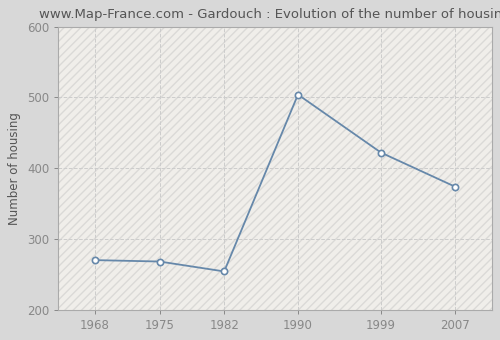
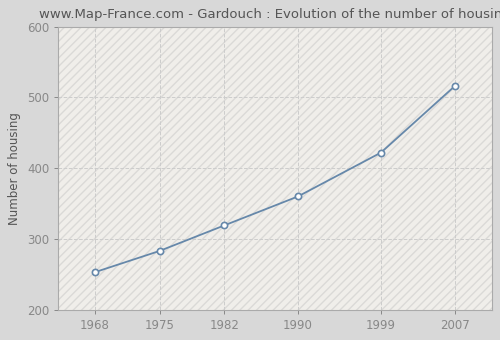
1968: 270 -> 253
1975: 268 -> 283
1982: 254 -> 319
1990: 504 -> 360
2007: 374 -> 516
